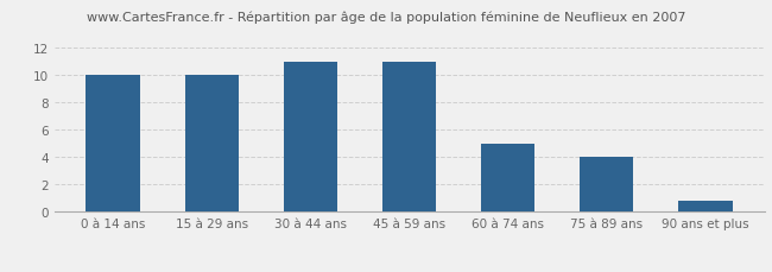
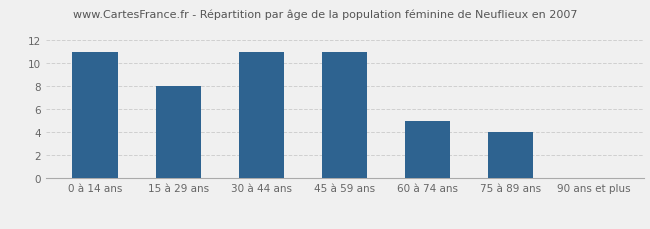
0 à 14 ans: 10.0 -> 11.0
15 à 29 ans: 10.0 -> 8.0
90 ans et plus: 0.8 -> 0.1
